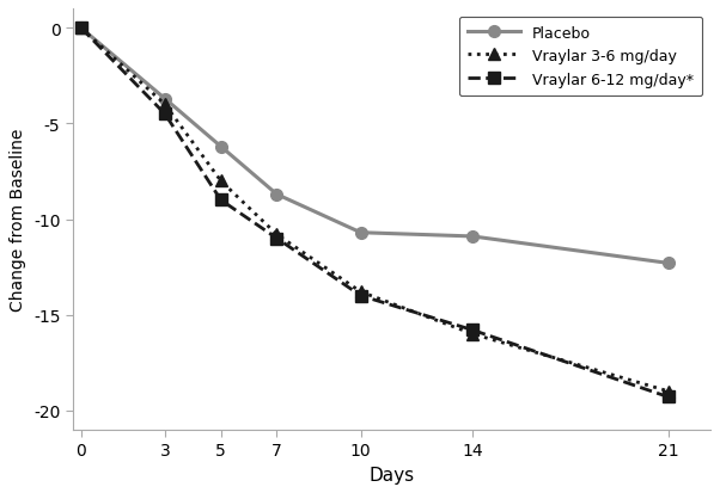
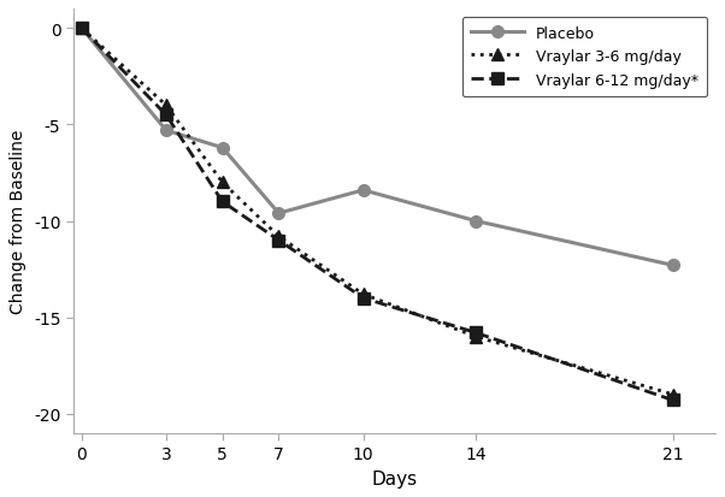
Placebo/3: -3.7 -> -5.3
Placebo/7: -8.7 -> -9.6
Placebo/10: -10.7 -> -8.4
Placebo/14: -10.9 -> -10.0
